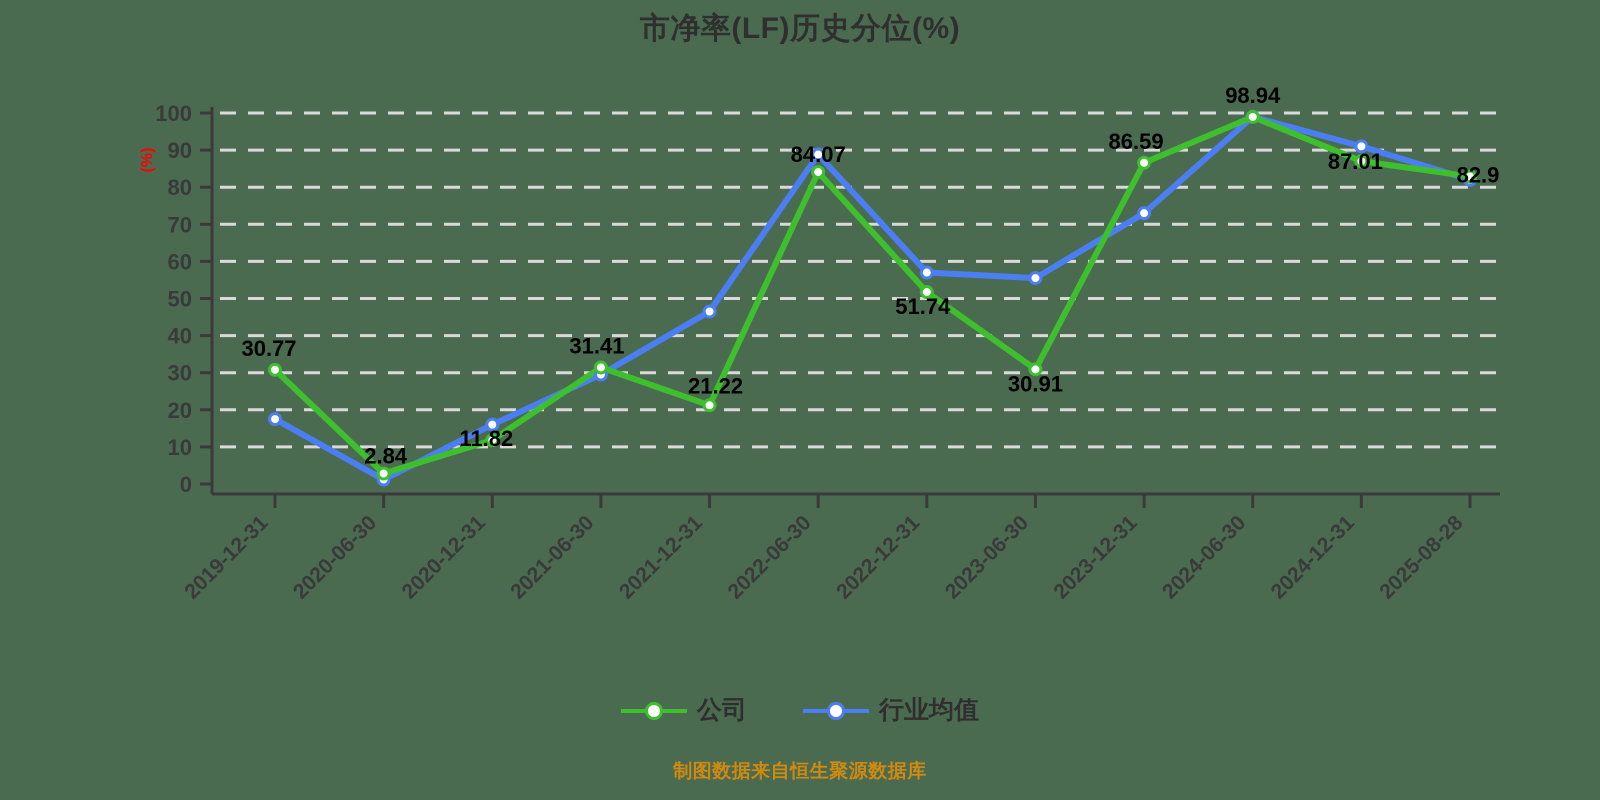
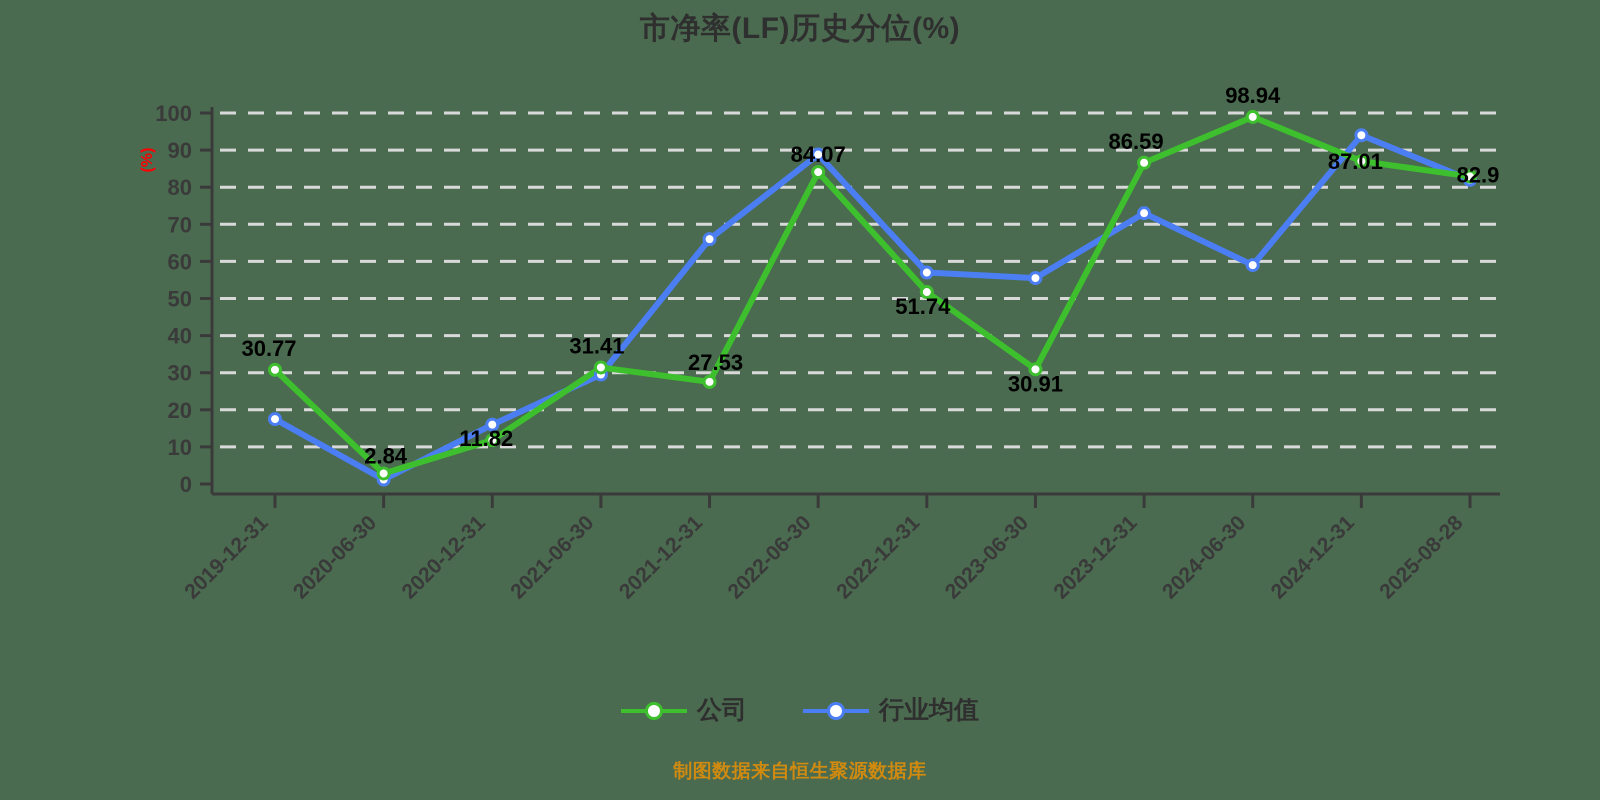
公司/2021-12-31: 21.22 -> 27.53
行业均值/2021-12-31: 46 -> 66
行业均值/2024-06-30: 99 -> 59
行业均值/2024-12-31: 91 -> 94
